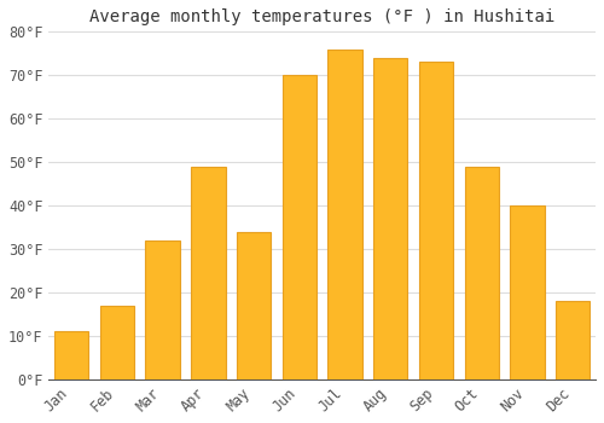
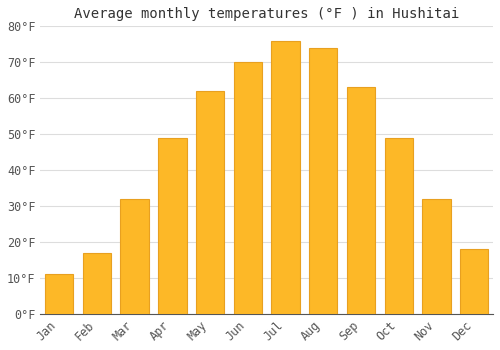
May: 34°F -> 62°F
Sep: 73°F -> 63°F
Nov: 40°F -> 32°F
